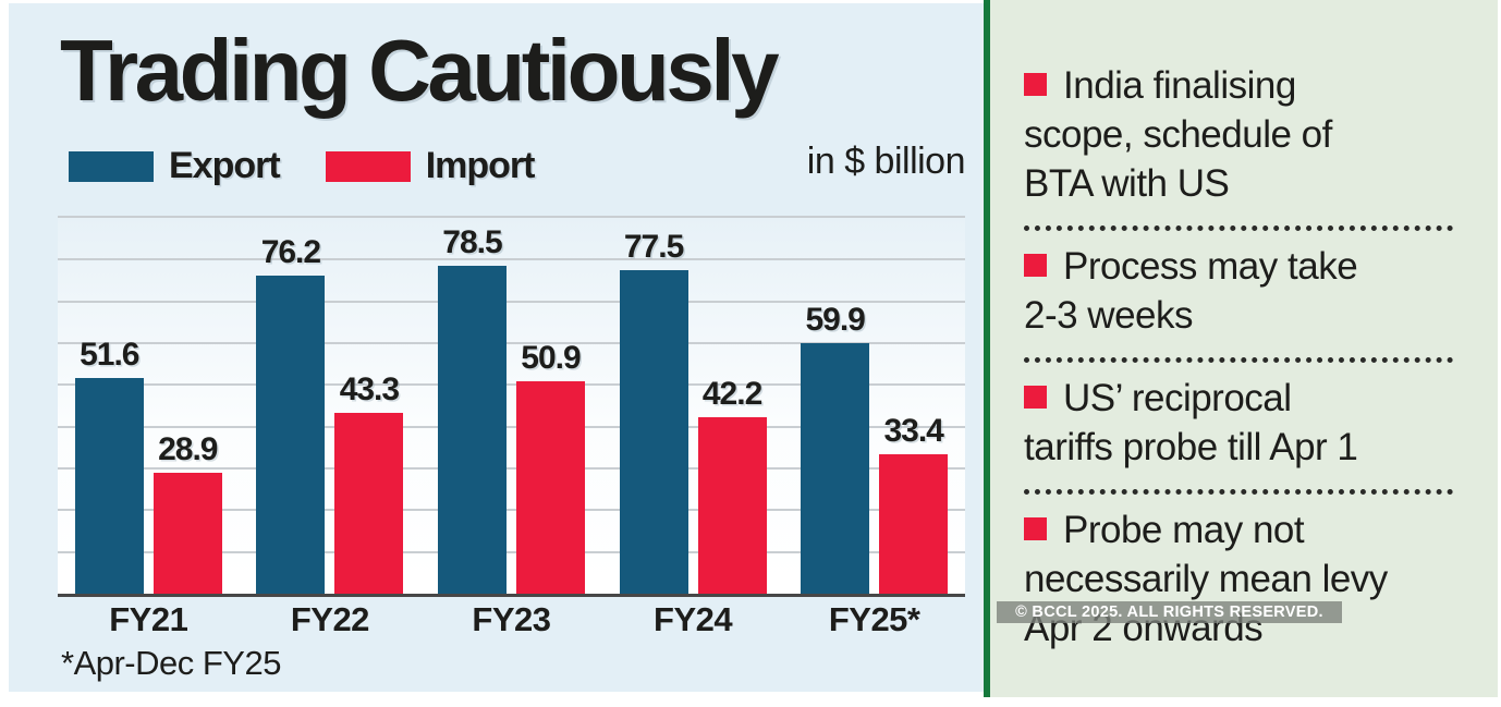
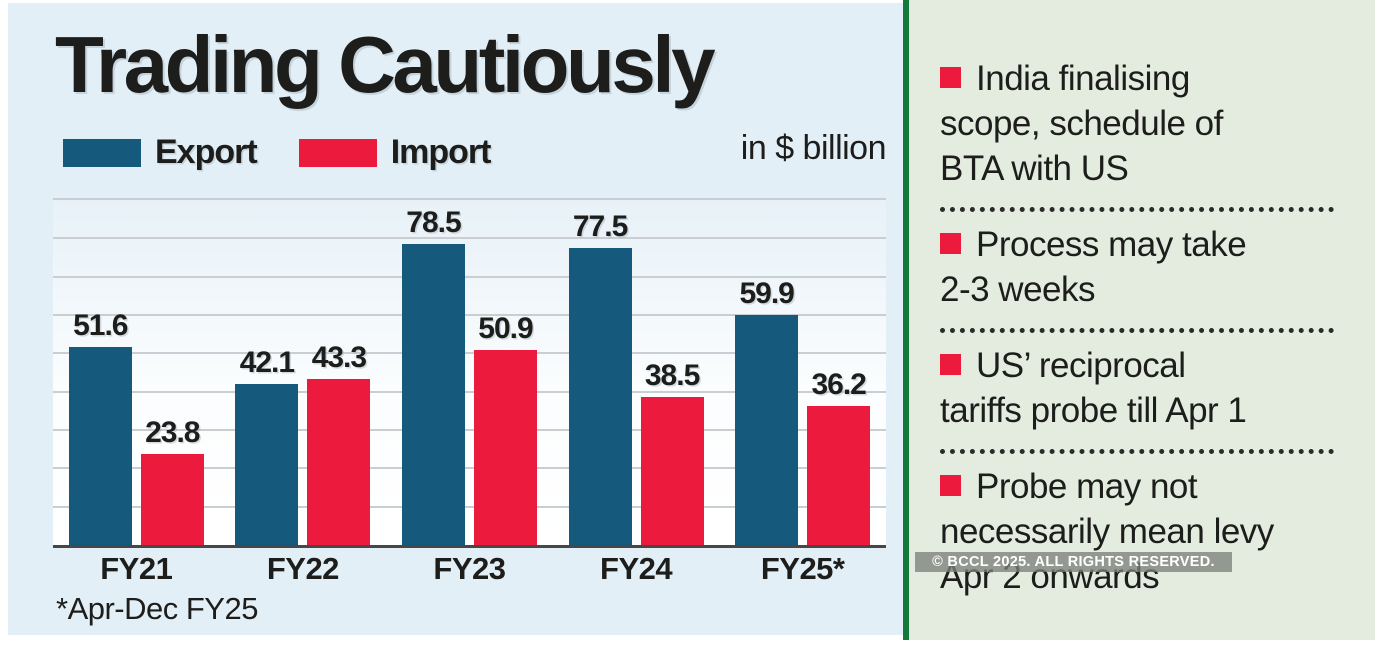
Import/FY21: 28.9 -> 23.8
Export/FY22: 76.2 -> 42.1
Import/FY24: 42.2 -> 38.5
Import/FY25*: 33.4 -> 36.2
